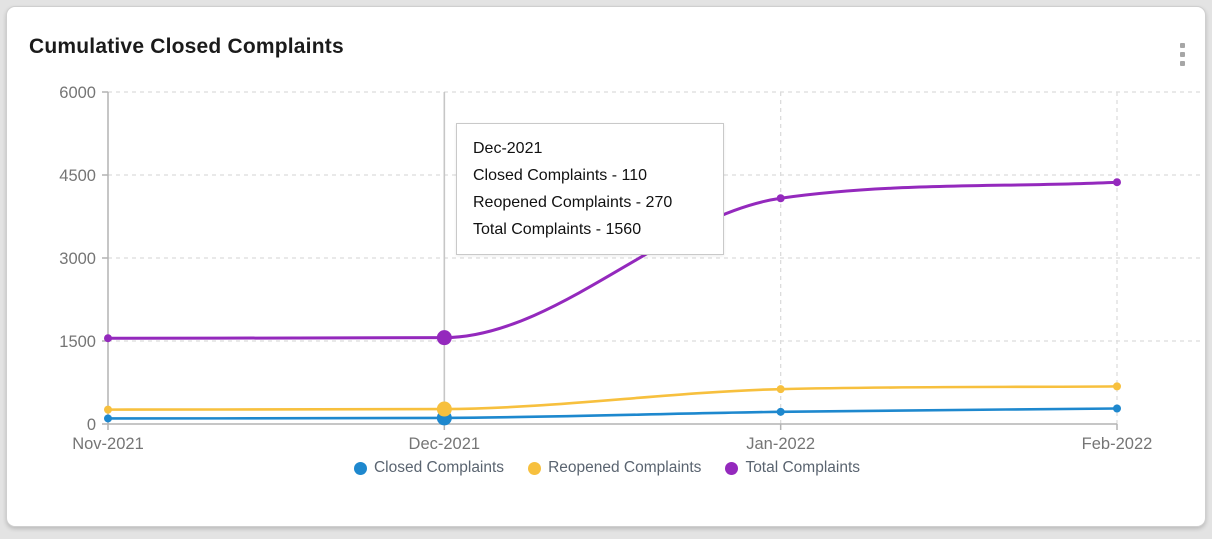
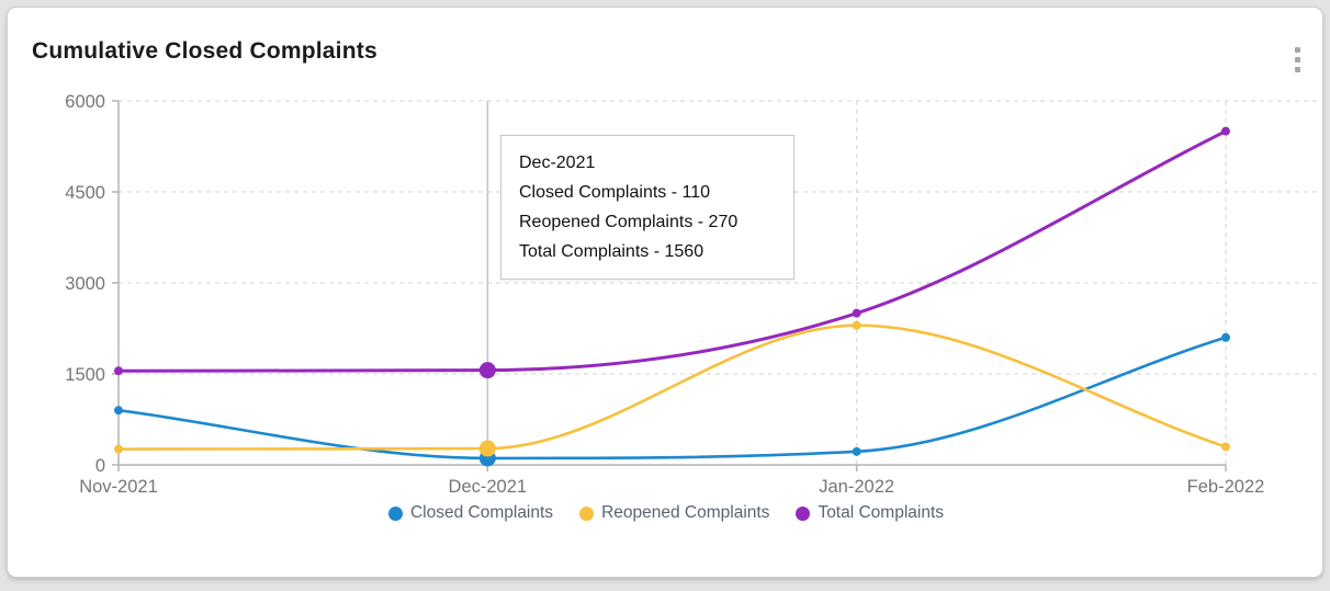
Closed Complaints/Nov-2021: 100 -> 900
Reopened Complaints/Jan-2022: 600 -> 2300
Total Complaints/Jan-2022: 4100 -> 2500
Closed Complaints/Feb-2022: 300 -> 2100
Reopened Complaints/Feb-2022: 700 -> 300
Total Complaints/Feb-2022: 4400 -> 5500
